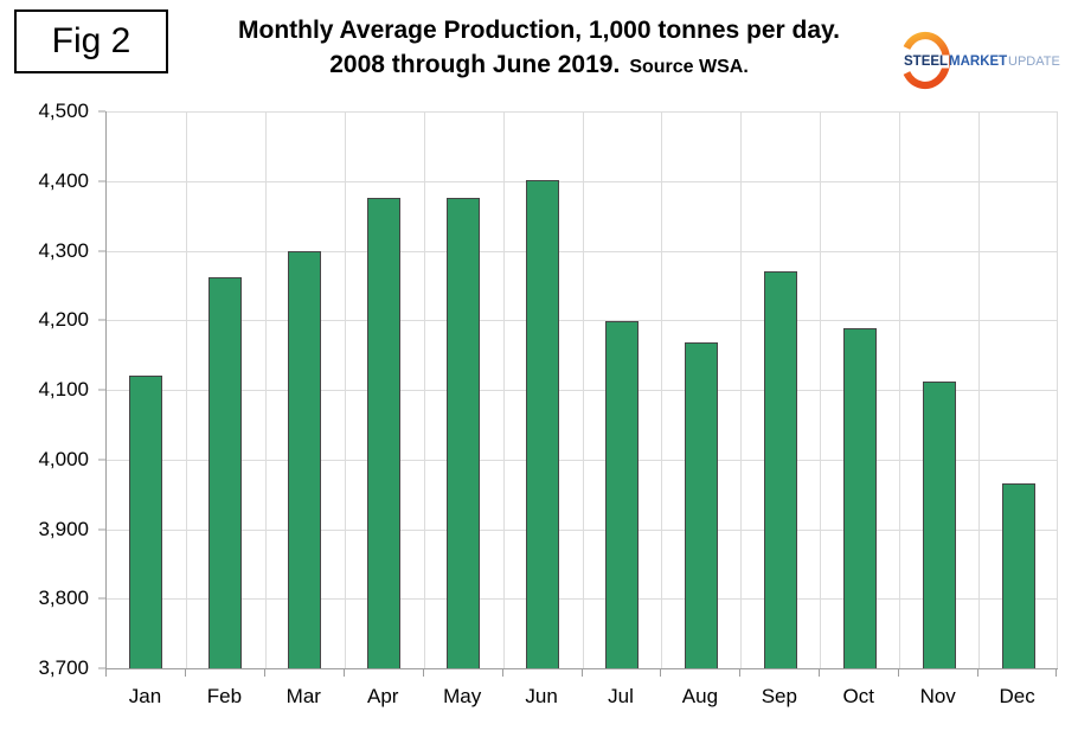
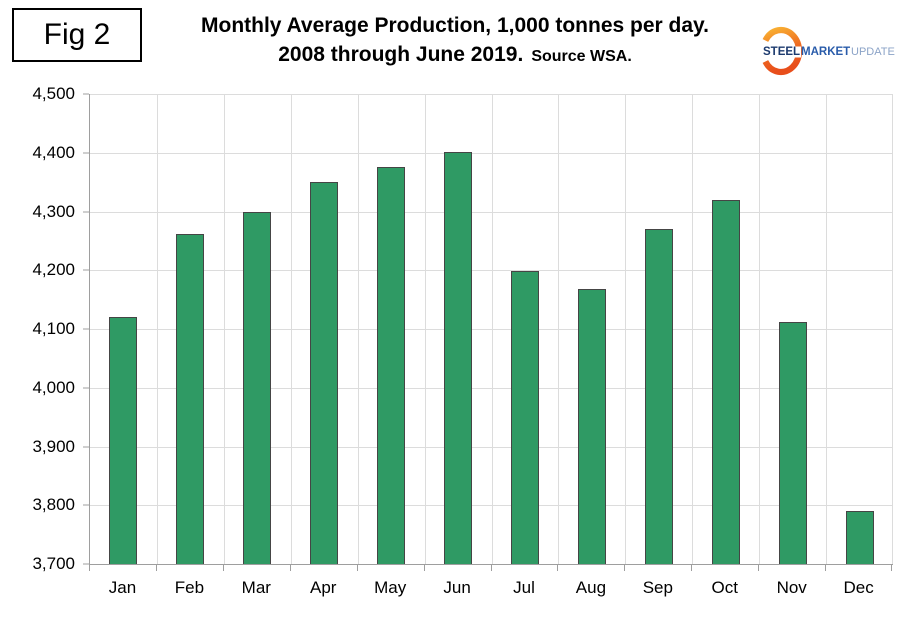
Apr: 4380 -> 4350
Oct: 4190 -> 4320
Dec: 3960 -> 3790
